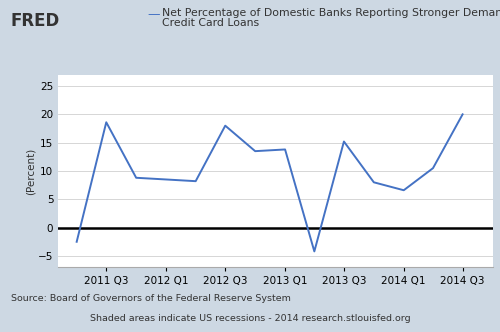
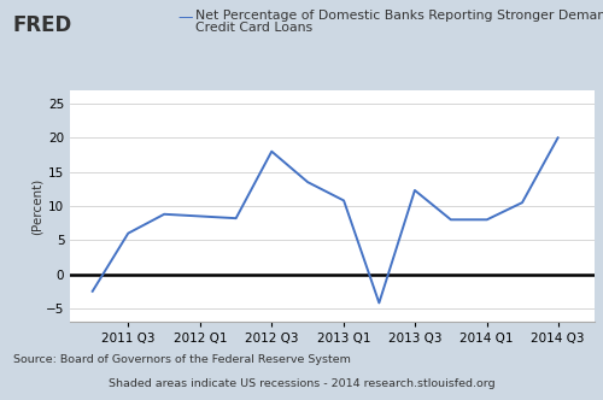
2011 Q3: 18.6 -> 6.0
2013 Q1: 13.8 -> 10.8
2013 Q3: 15.2 -> 12.3
2014 Q1: 6.6 -> 8.0
